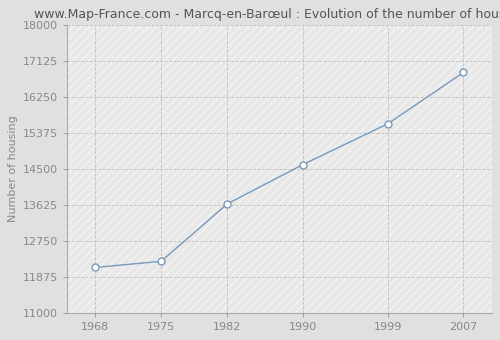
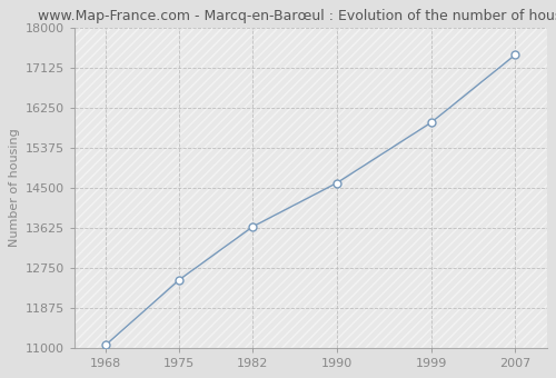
1968: 12100 -> 11060
1975: 12250 -> 12490
1999: 15600 -> 15930
2007: 16850 -> 17420
